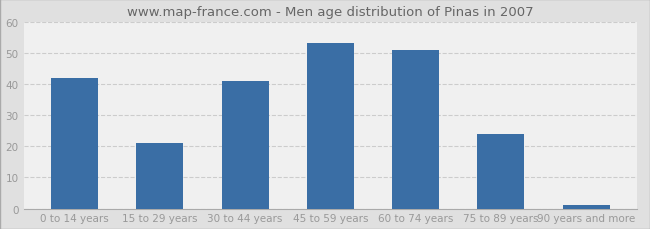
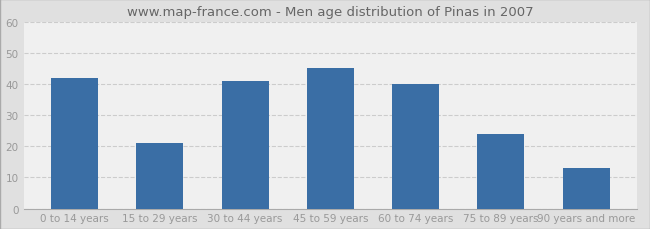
45 to 59 years: 53 -> 45
60 to 74 years: 51 -> 40
90 years and more: 1 -> 13
